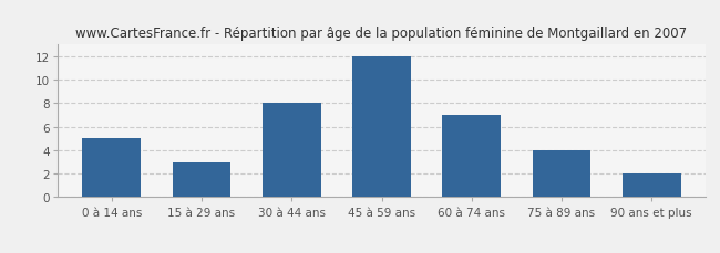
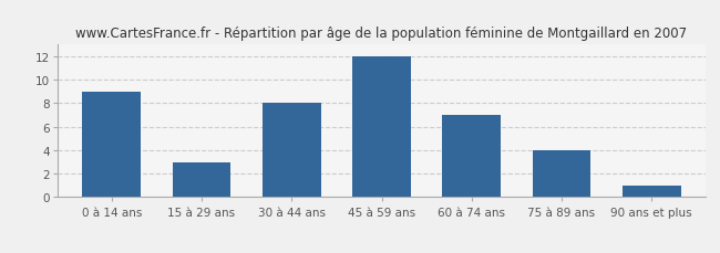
0 à 14 ans: 5 -> 9
90 ans et plus: 2 -> 1
